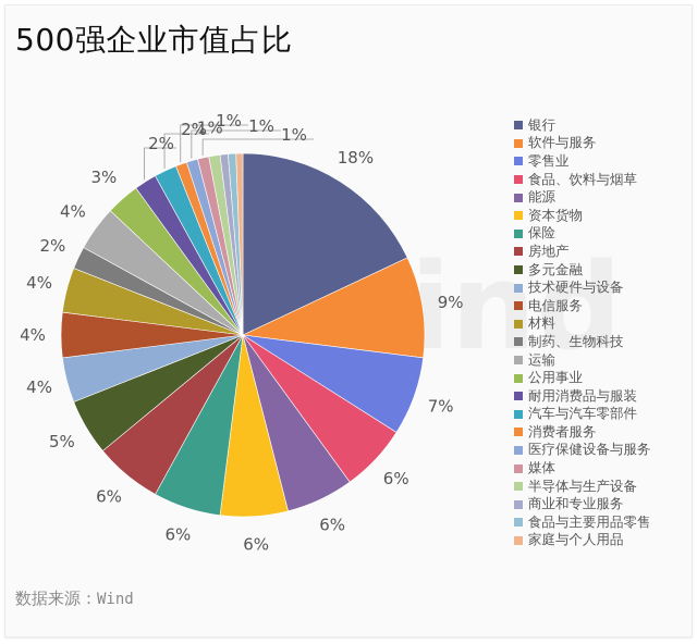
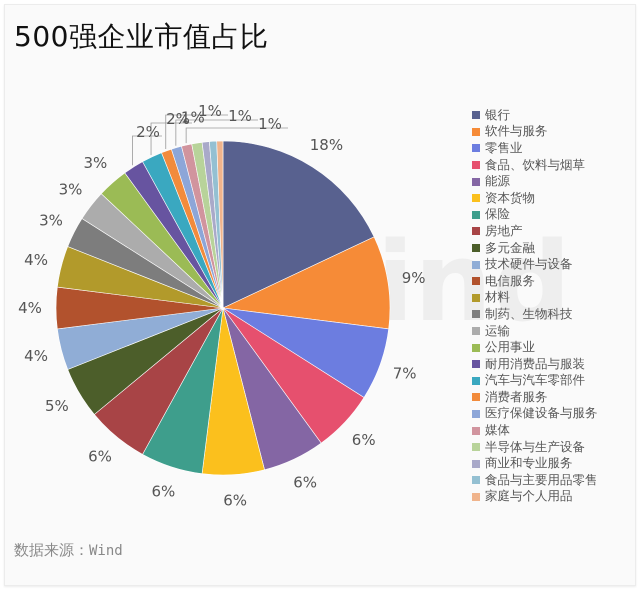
制药、生物科技: 2% -> 3%
运输: 4% -> 3%
